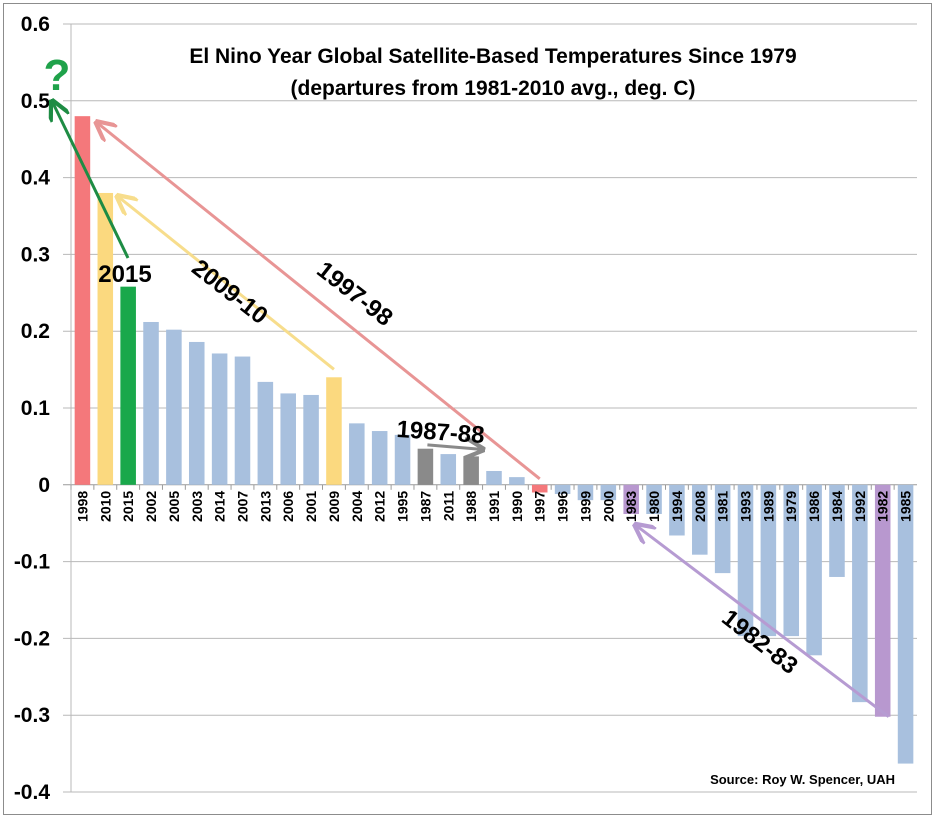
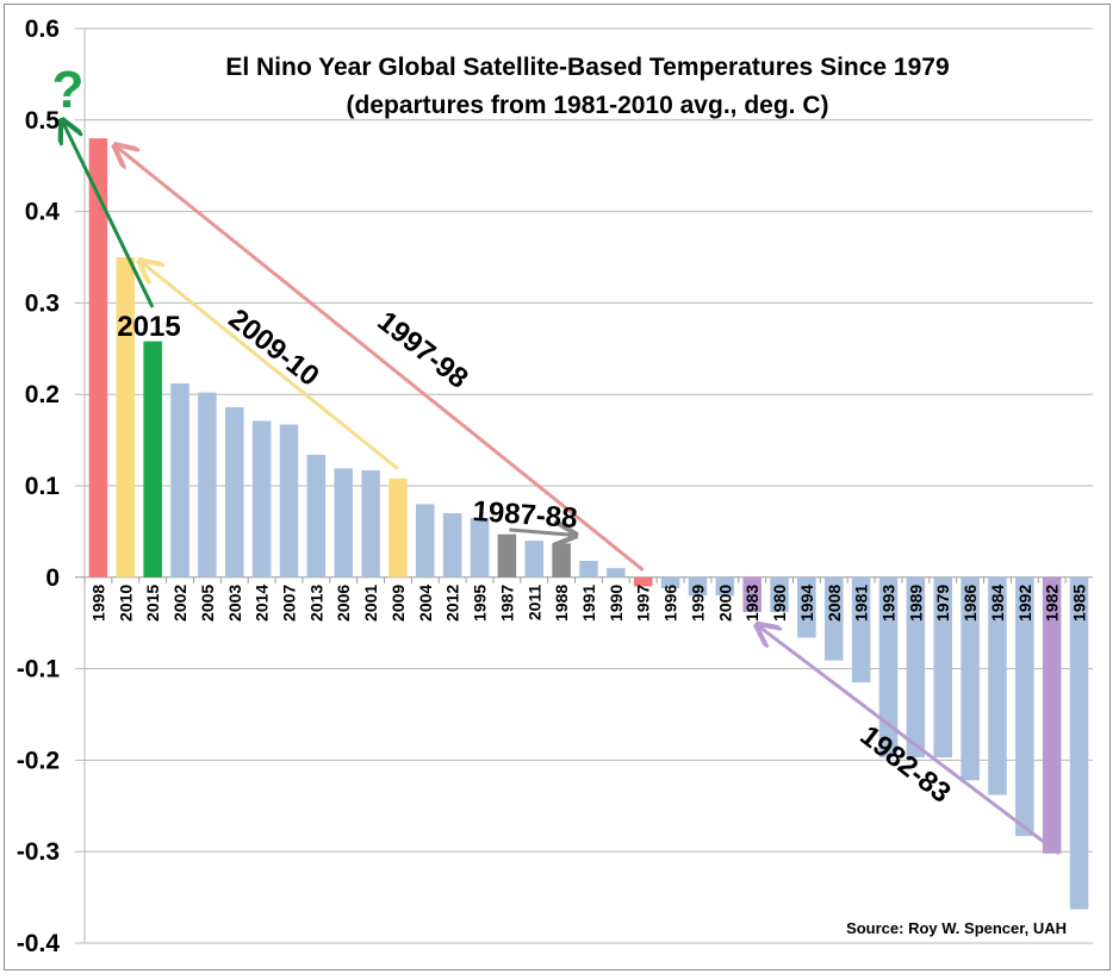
2010: 0.38 -> 0.35
2009: 0.14 -> 0.11
1984: -0.12 -> -0.24
